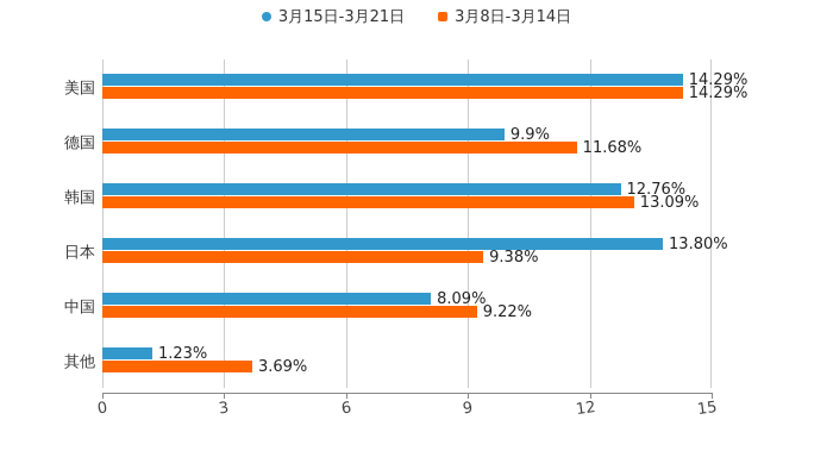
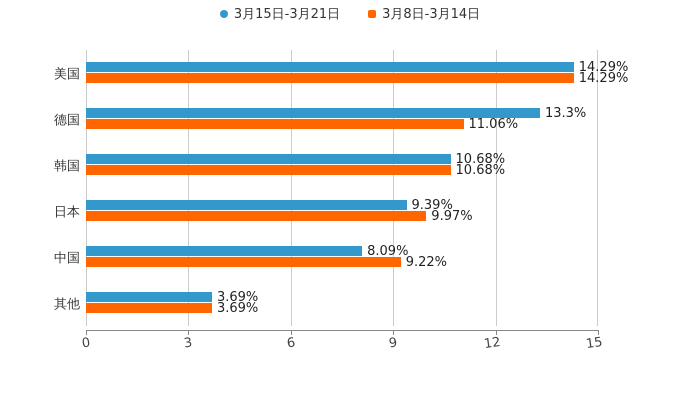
3月15日-3月21日/德国: 9.9% -> 13.3%
3月8日-3月14日/德国: 11.68% -> 11.06%
3月15日-3月21日/韩国: 12.76% -> 10.68%
3月8日-3月14日/韩国: 13.09% -> 10.68%
3月15日-3月21日/日本: 13.80% -> 9.39%
3月8日-3月14日/日本: 9.38% -> 9.97%
3月15日-3月21日/其他: 1.23% -> 3.69%
